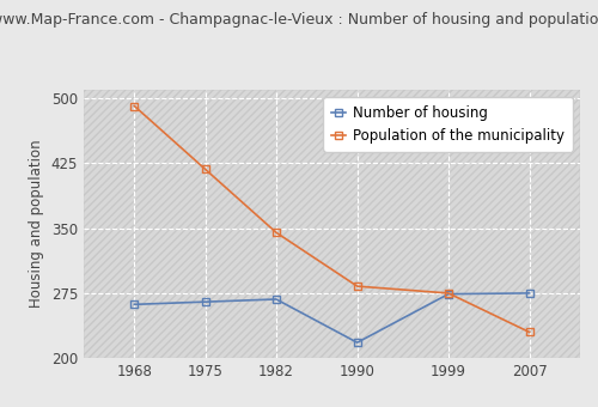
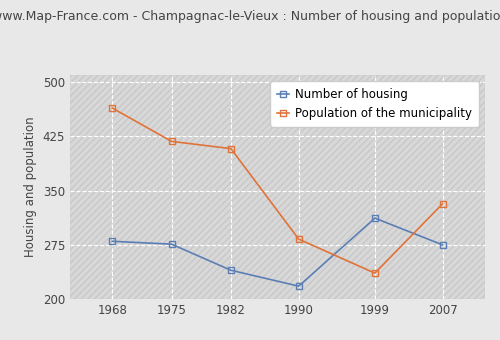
Number of housing/1968: 262 -> 280
Population of the municipality/1968: 491 -> 464
Number of housing/1975: 265 -> 276
Number of housing/1982: 268 -> 240
Population of the municipality/1982: 345 -> 408
Number of housing/1999: 274 -> 312
Population of the municipality/1999: 275 -> 236
Population of the municipality/2007: 230 -> 332
